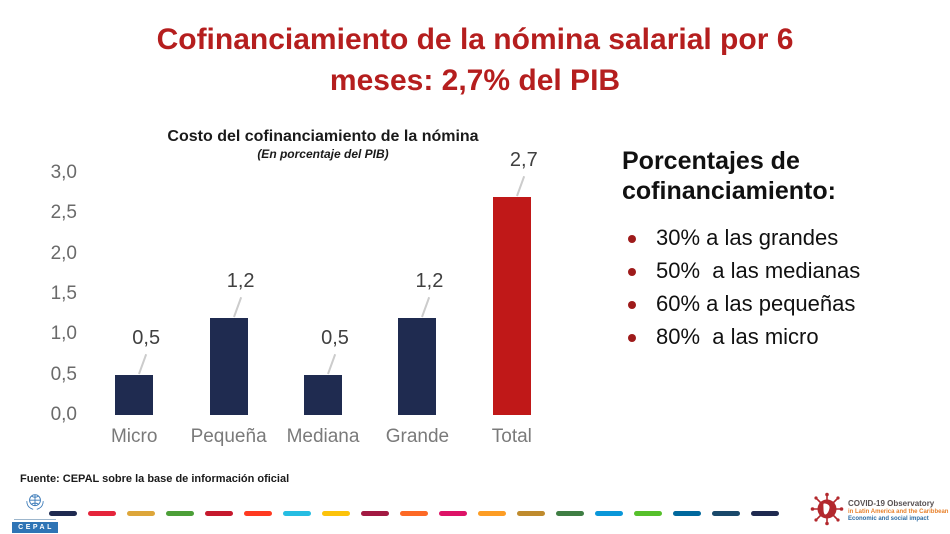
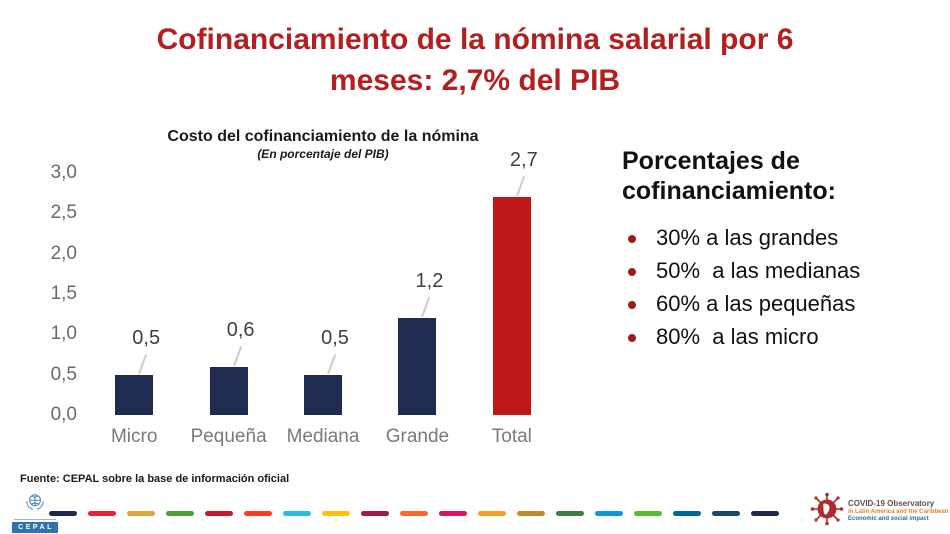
Pequeña: 1,2 -> 0,6
